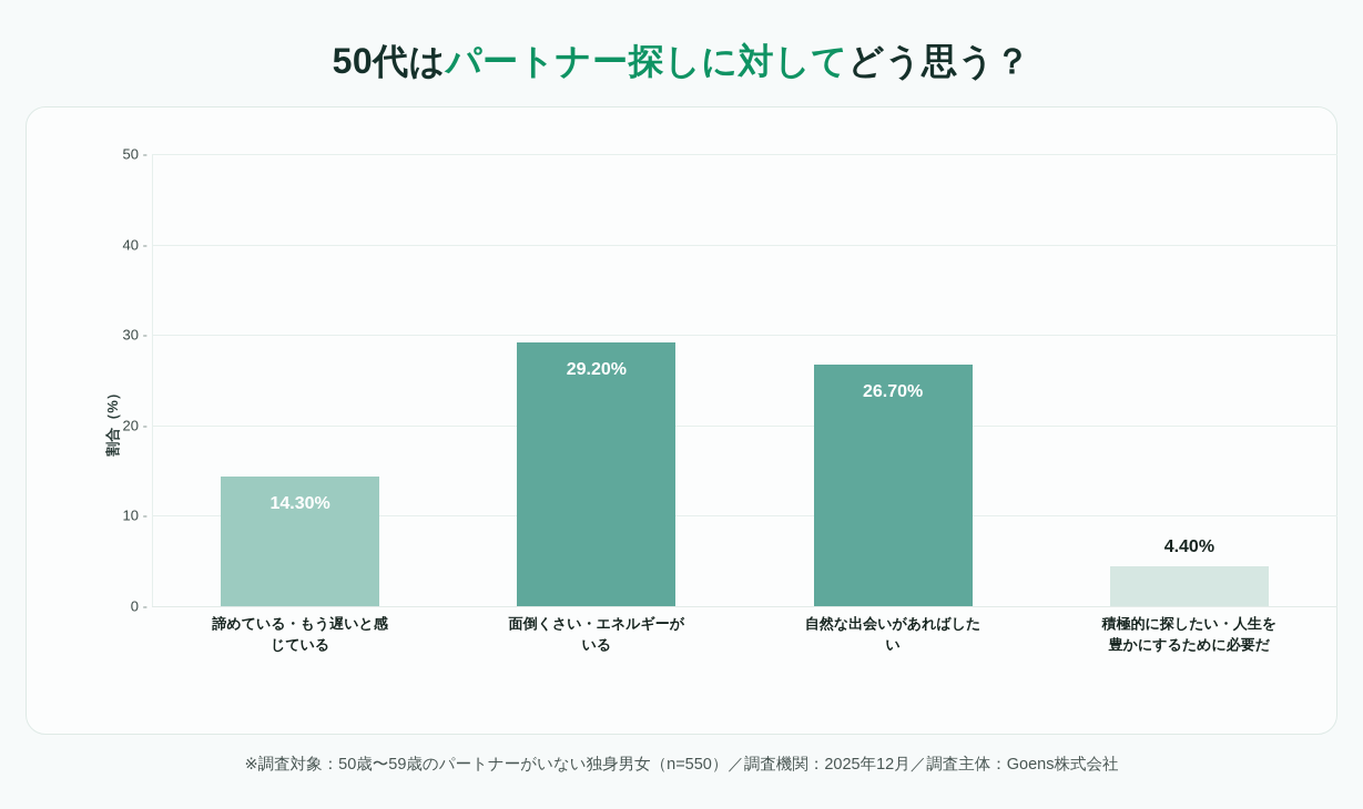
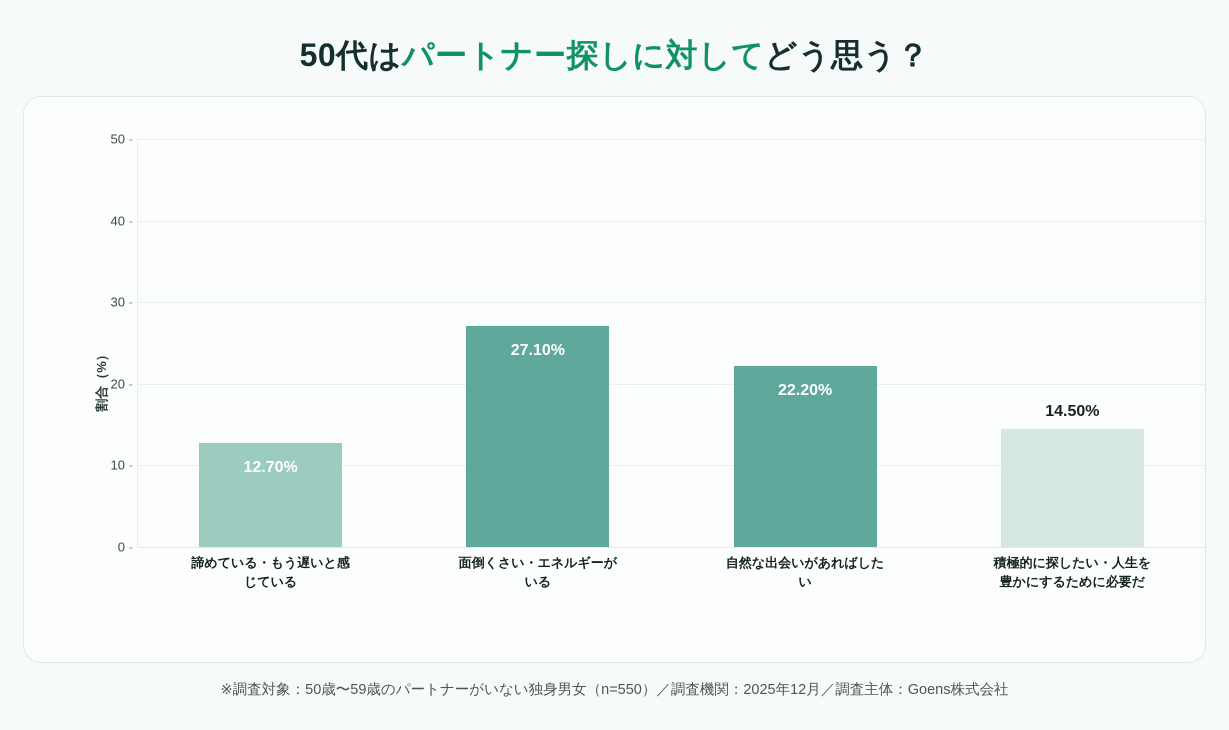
諦めている・もう遅いと感じている: 14.30% -> 12.70%
面倒くさい・エネルギーがいる: 29.20% -> 27.10%
自然な出会いがあればしたい: 26.70% -> 22.20%
積極的に探したい・人生を豊かにするために必要だ: 4.40% -> 14.50%
